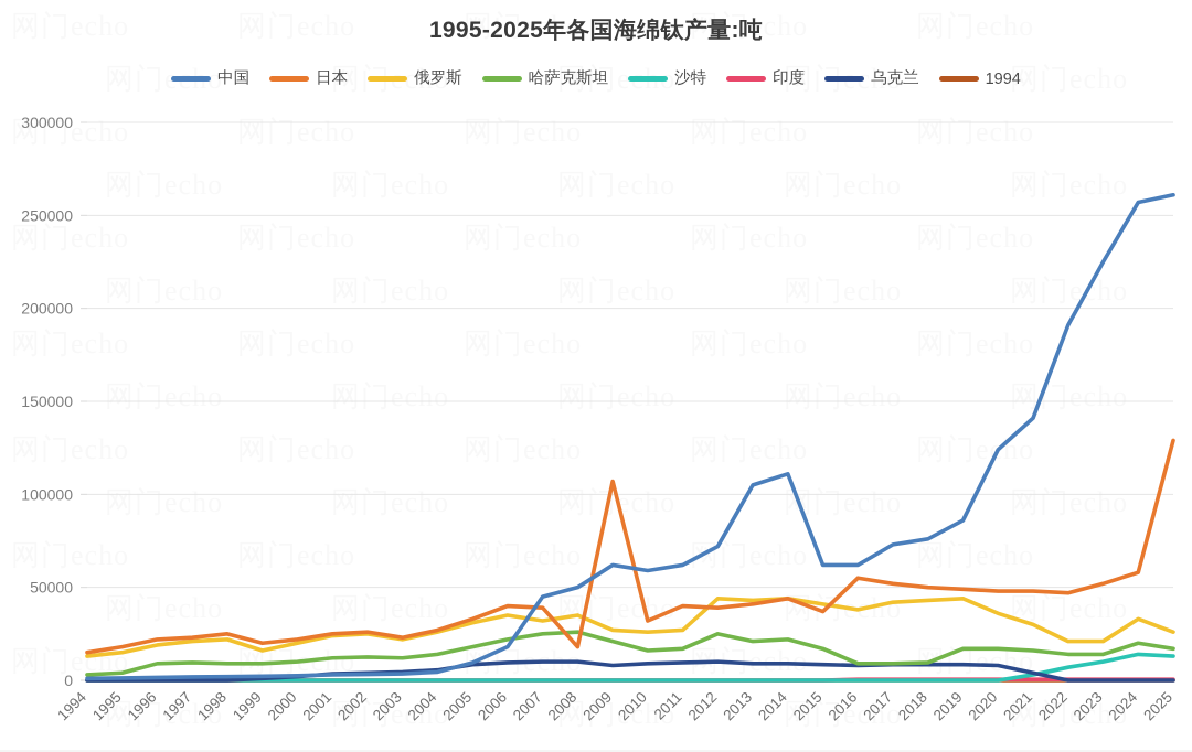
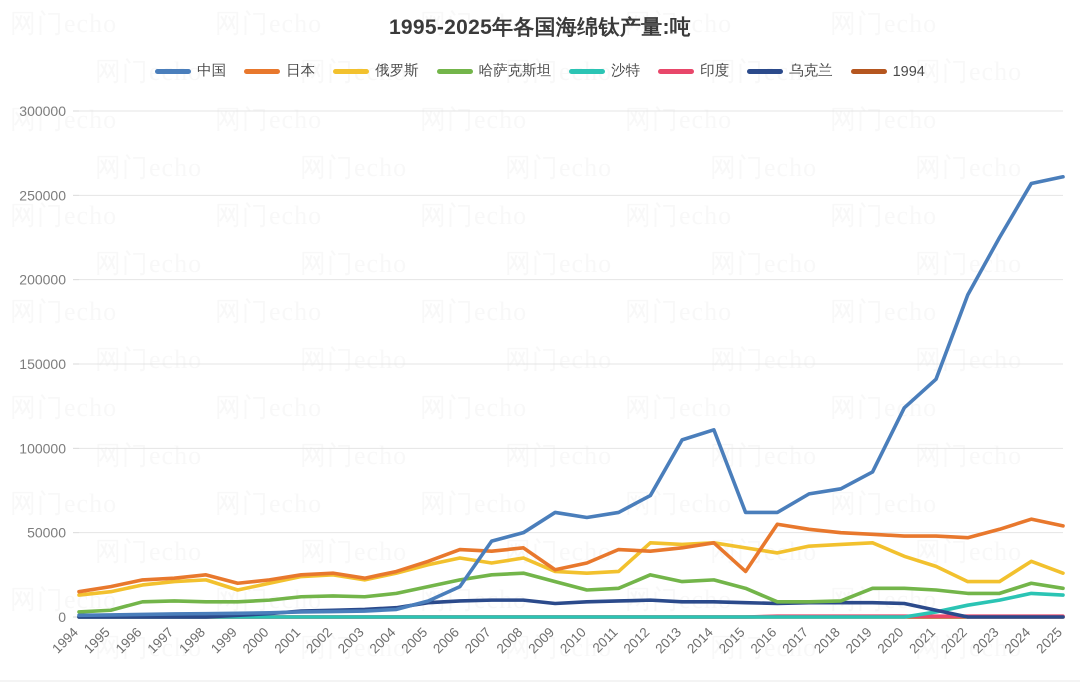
日本/2008: 18000 -> 41000
日本/2009: 107000 -> 28000
日本/2015: 37000 -> 27000
日本/2025: 129000 -> 54000
